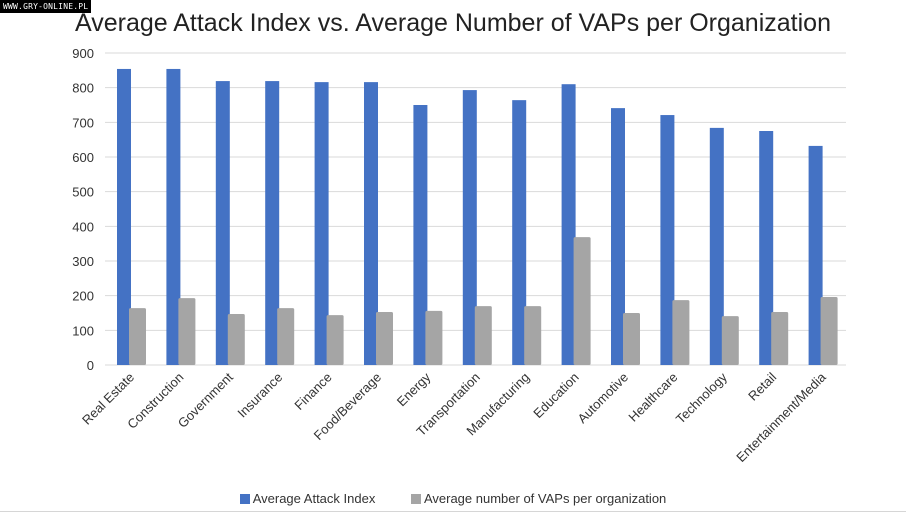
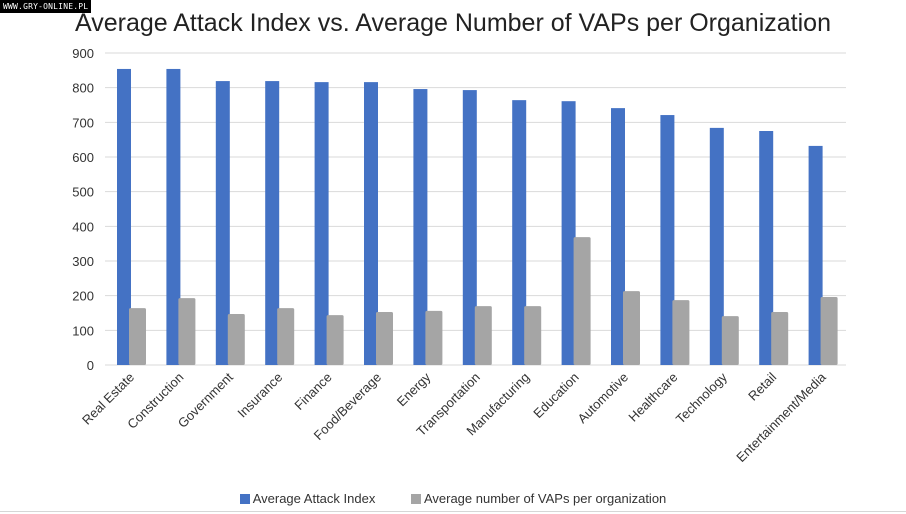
Average Attack Index/Energy: 750 -> 800
Average Attack Index/Education: 810 -> 760
Average number of VAPs per organization/Automotive: 150 -> 210
